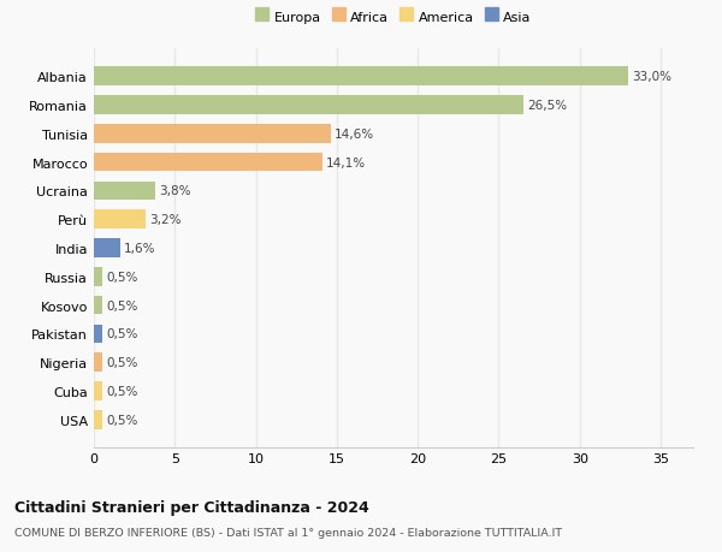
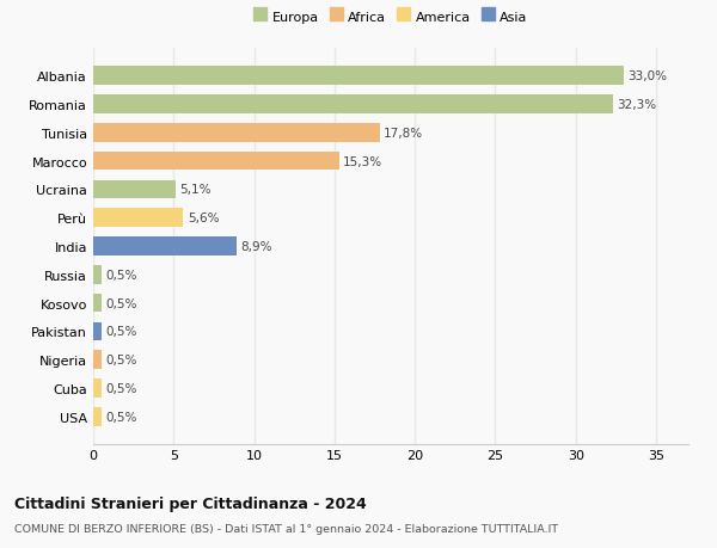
Romania: 26,5% -> 32,3%
Tunisia: 14,6% -> 17,8%
Marocco: 14,1% -> 15,3%
Ucraina: 3,8% -> 5,1%
Perù: 3,2% -> 5,6%
India: 1,6% -> 8,9%
